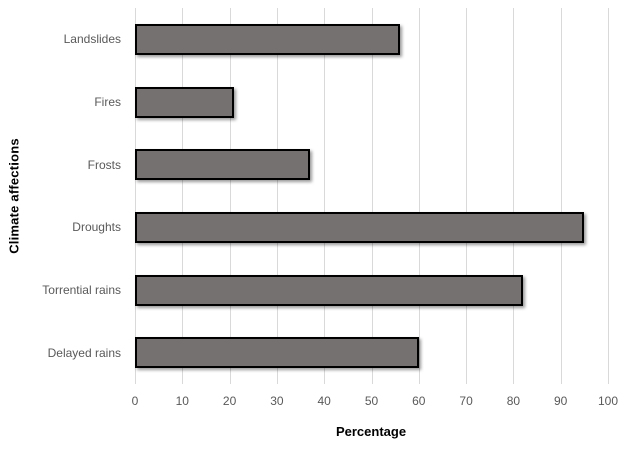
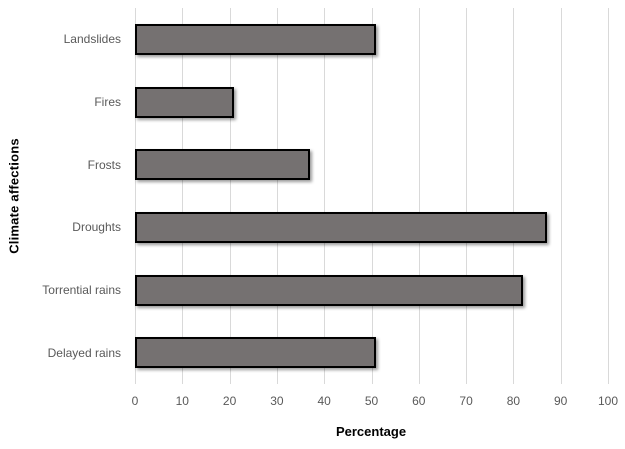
Landslides: 56 -> 51
Droughts: 95 -> 87
Delayed rains: 60 -> 51
